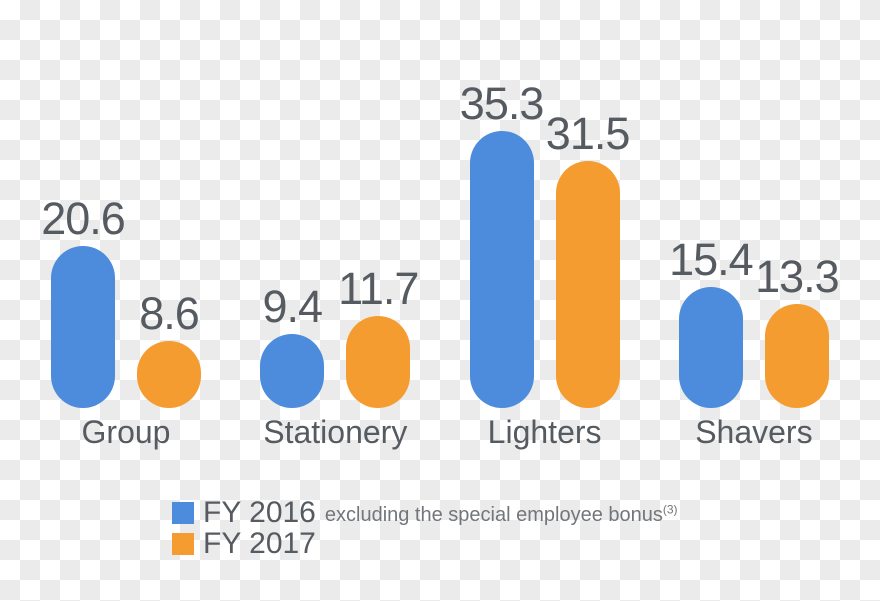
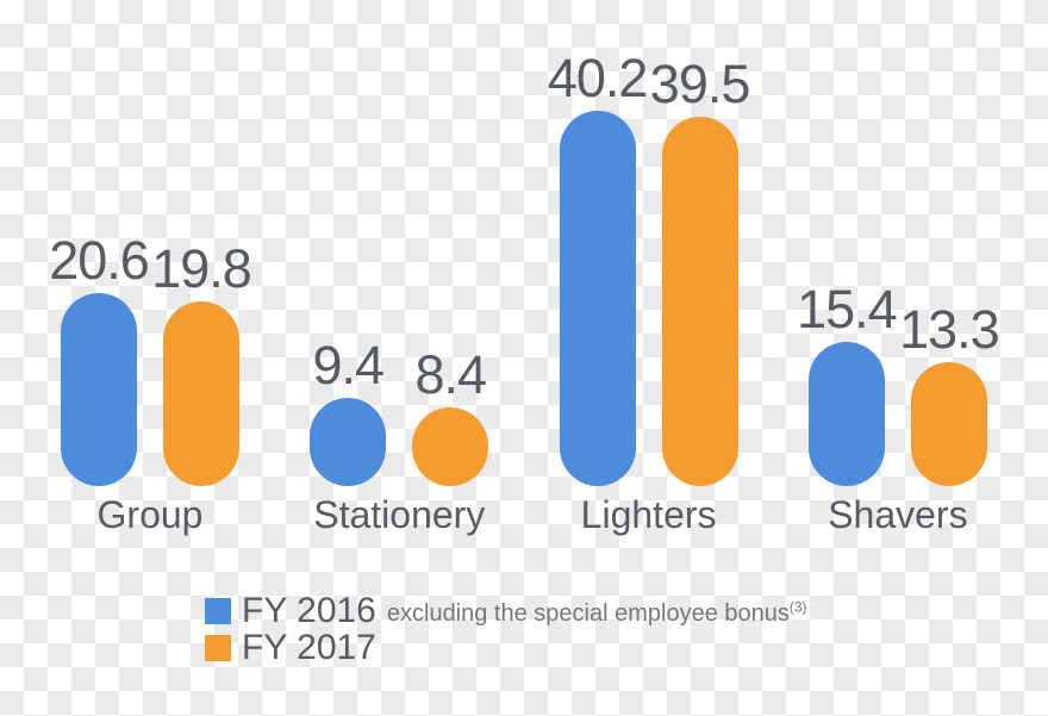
FY 2017/Group: 8.6 -> 19.8
FY 2017/Stationery: 11.7 -> 8.4
FY 2016/Lighters: 35.3 -> 40.2
FY 2017/Lighters: 31.5 -> 39.5
